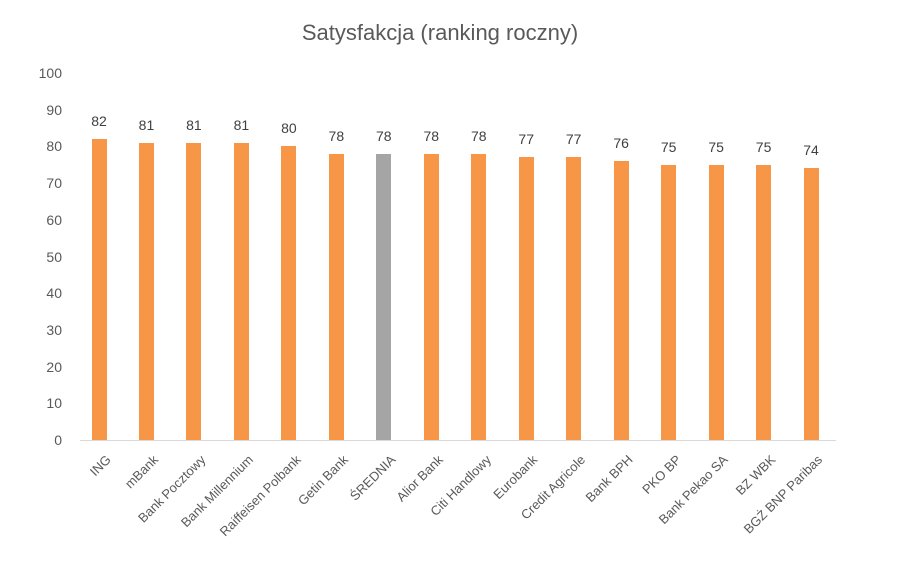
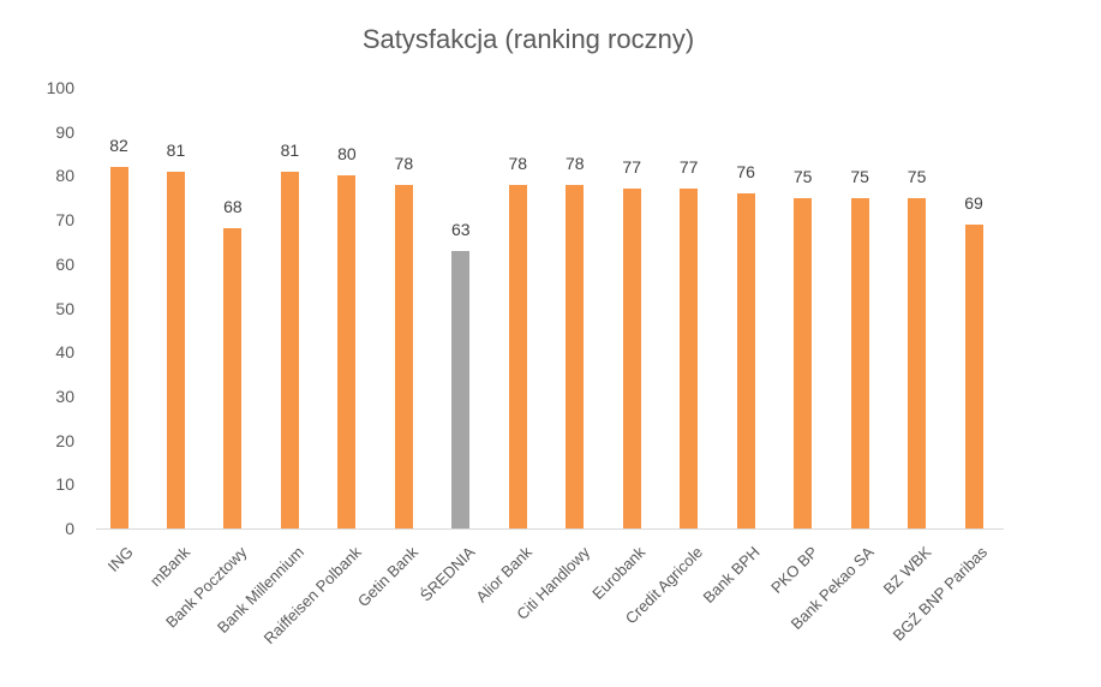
Bank Pocztowy: 81 -> 68
ŚREDNIA: 78 -> 63
BGŻ BNP Paribas: 74 -> 69
